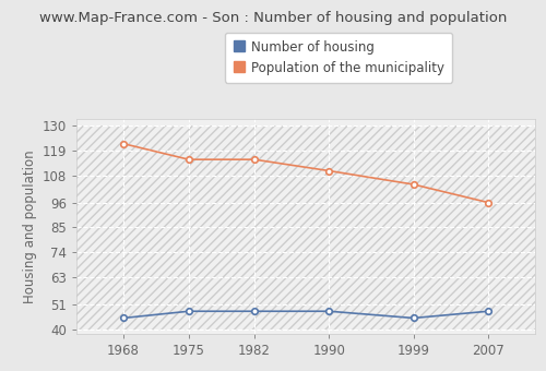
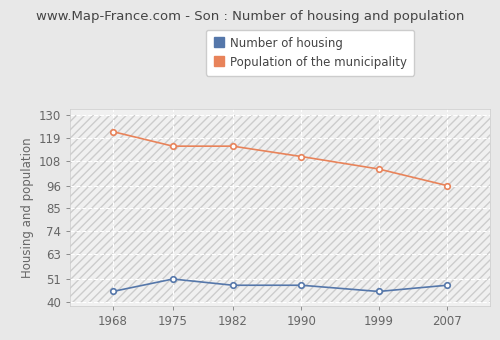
Number of housing/1975: 48 -> 51
